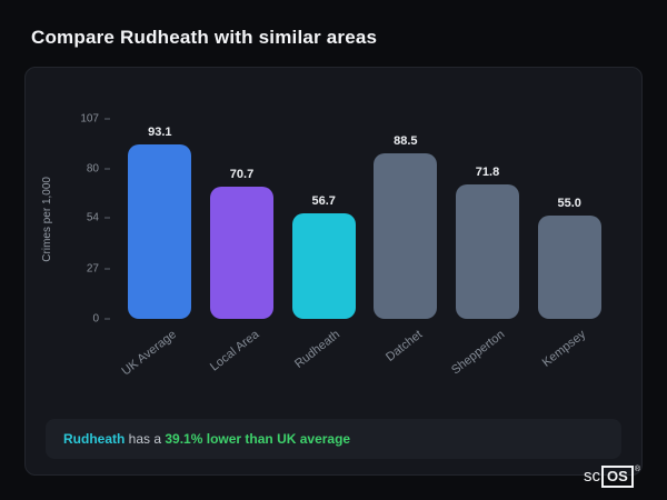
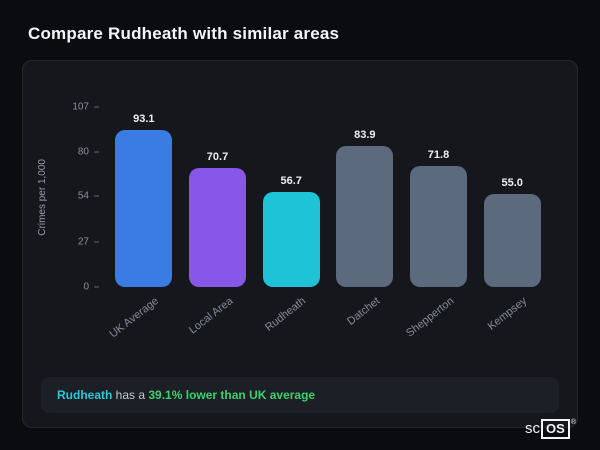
Datchet: 88.5 -> 83.9
